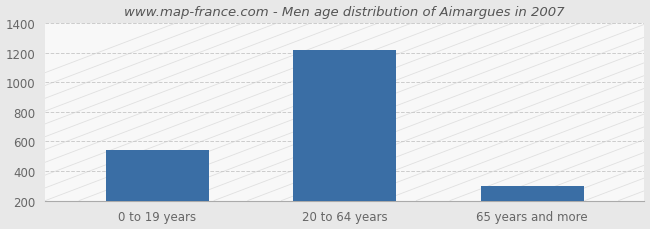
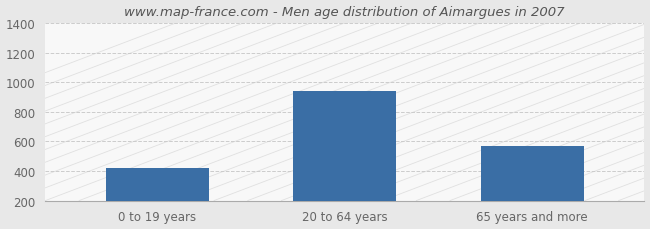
0 to 19 years: 540 -> 420
20 to 64 years: 1220 -> 940
65 years and more: 300 -> 570
